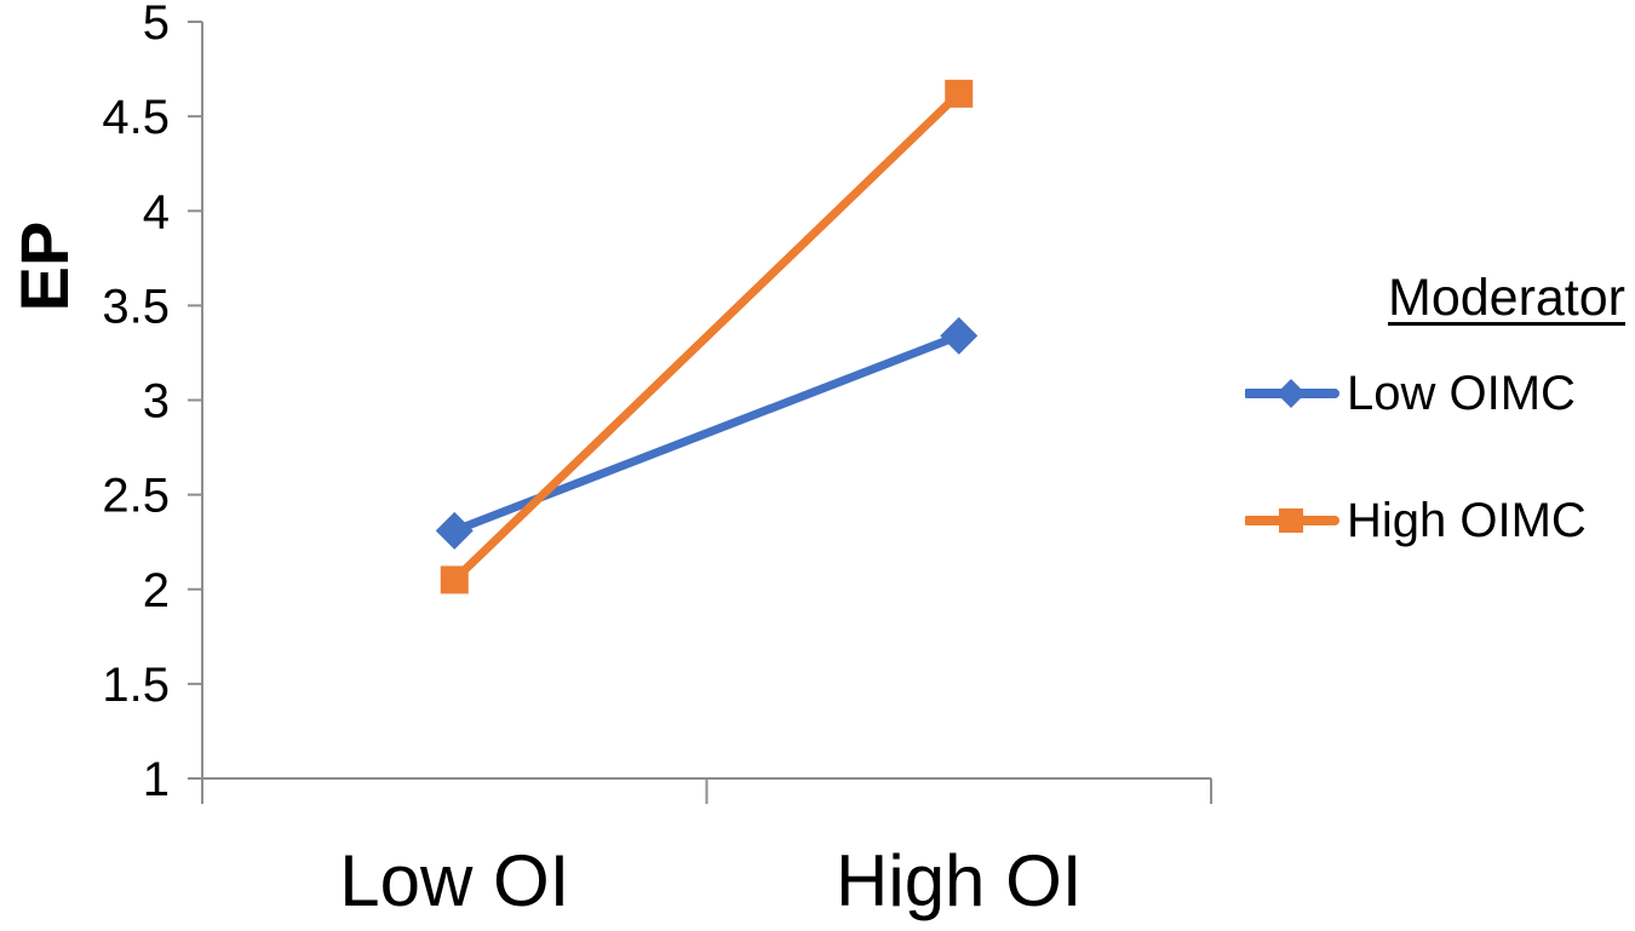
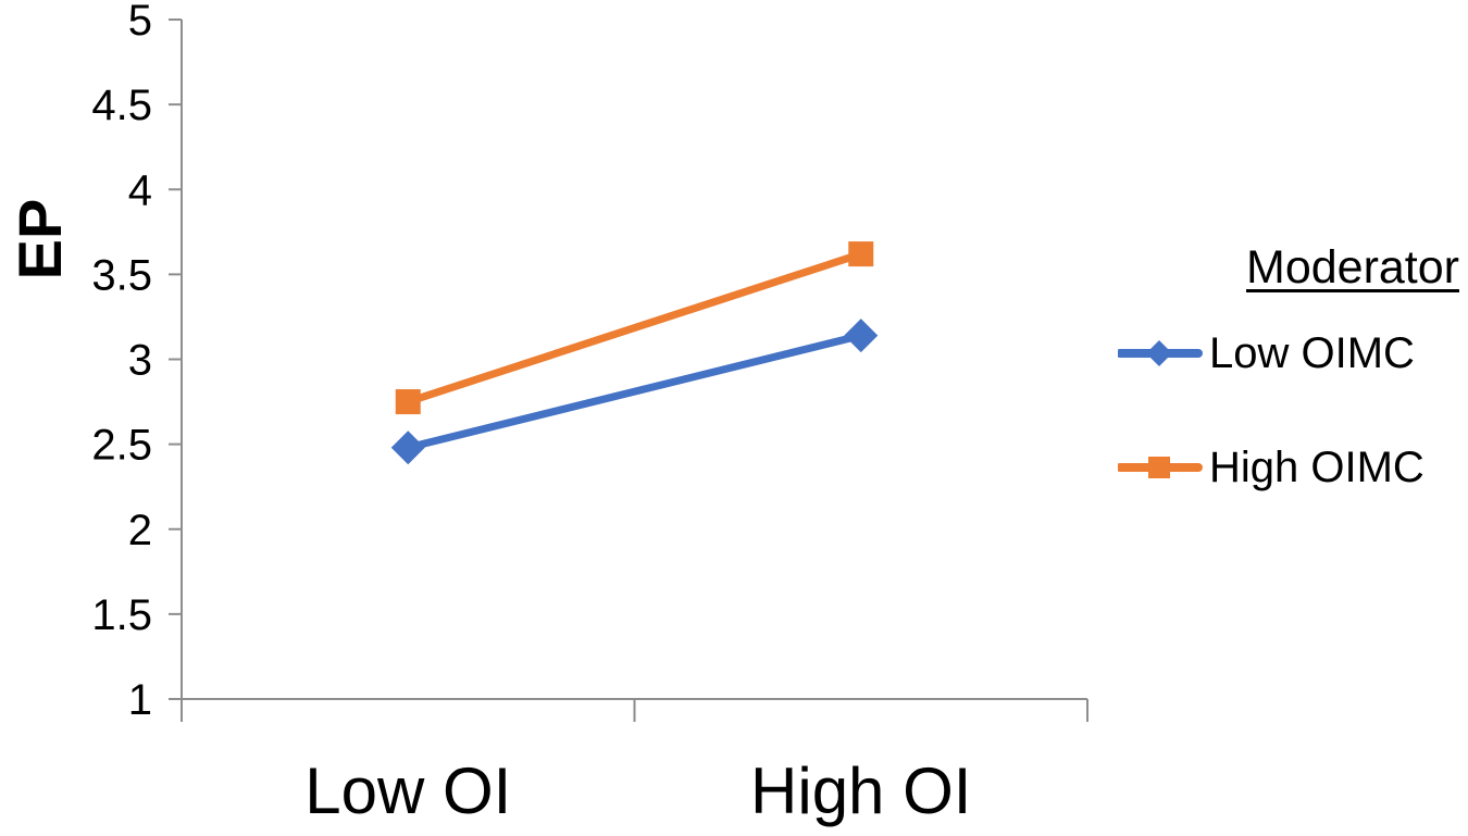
Low OIMC/Low OI: 2.31 -> 2.48
High OIMC/Low OI: 2.05 -> 2.75
Low OIMC/High OI: 3.34 -> 3.14
High OIMC/High OI: 4.62 -> 3.62
